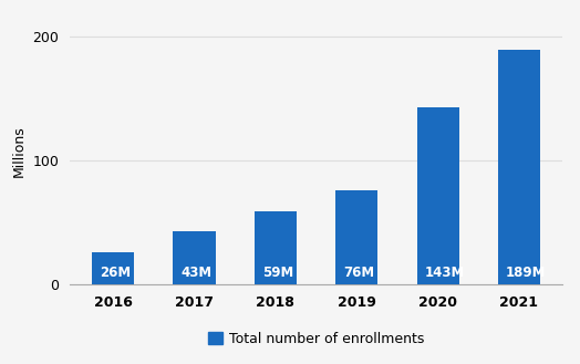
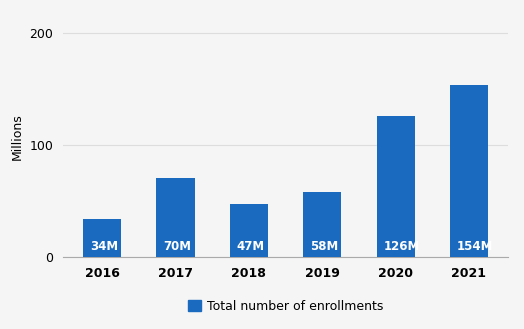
2016: 26M -> 34M
2017: 43M -> 70M
2018: 59M -> 47M
2019: 76M -> 58M
2020: 143M -> 126M
2021: 189M -> 154M
